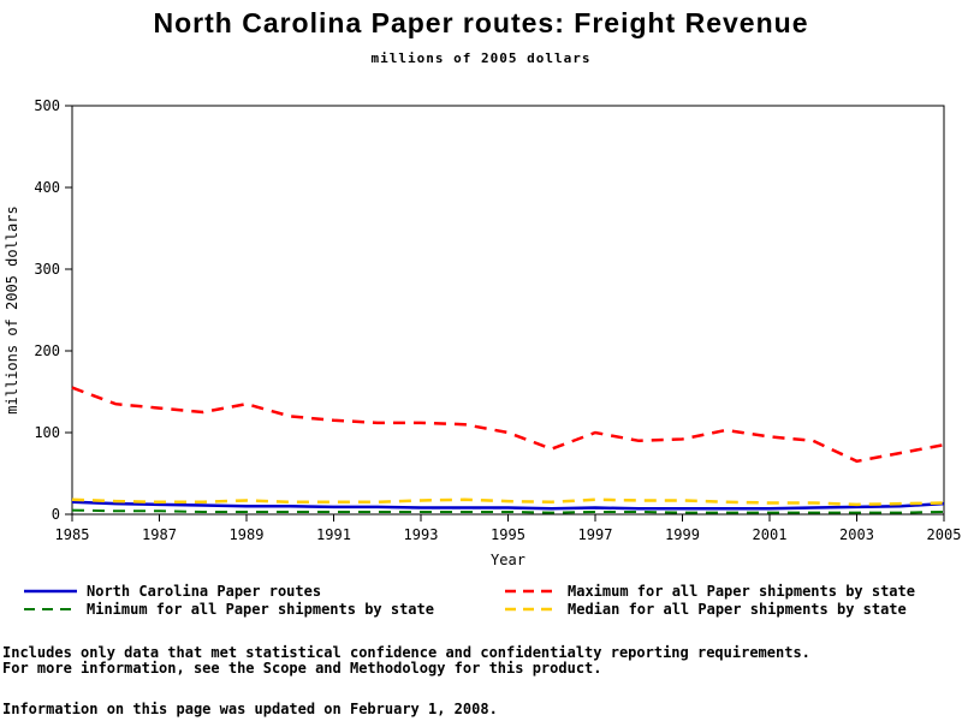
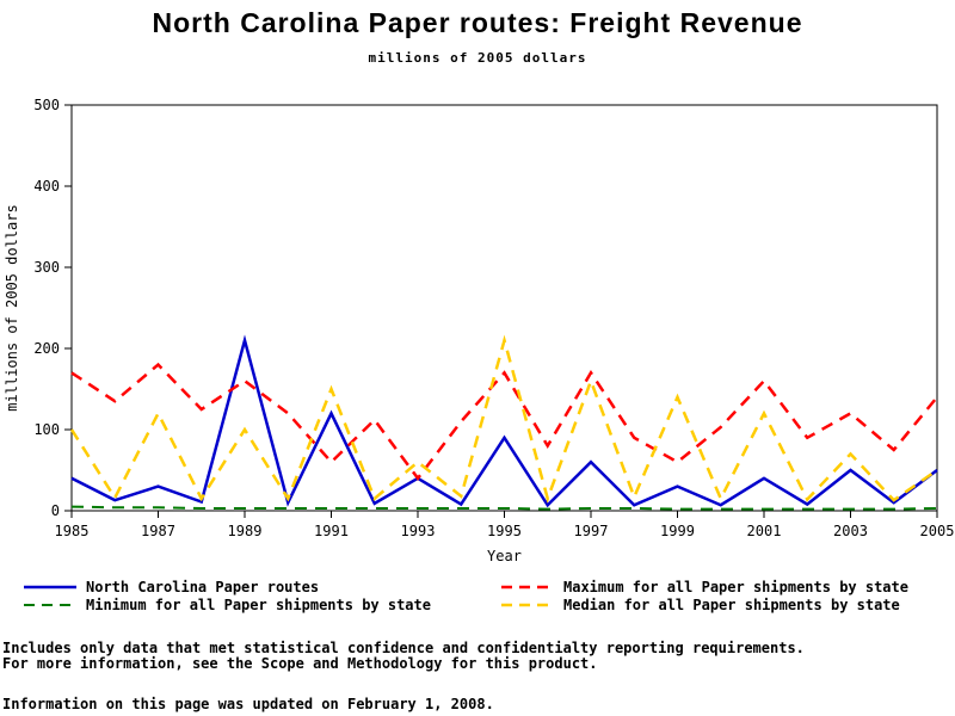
North Carolina Paper routes/1985: 20 -> 40
Maximum for all Paper shipments by state/1985: 160 -> 170
Median for all Paper shipments by state/1985: 20 -> 100
North Carolina Paper routes/1987: 10 -> 30
Maximum for all Paper shipments by state/1987: 130 -> 180
Median for all Paper shipments by state/1987: 20 -> 120
North Carolina Paper routes/1989: 10 -> 210
Maximum for all Paper shipments by state/1989: 140 -> 160
Median for all Paper shipments by state/1989: 20 -> 100
North Carolina Paper routes/1991: 10 -> 120
Maximum for all Paper shipments by state/1991: 120 -> 60
Median for all Paper shipments by state/1991: 20 -> 150
North Carolina Paper routes/1993: 10 -> 40
Maximum for all Paper shipments by state/1993: 110 -> 40
Median for all Paper shipments by state/1993: 20 -> 60
North Carolina Paper routes/1995: 10 -> 90
Maximum for all Paper shipments by state/1995: 100 -> 170
Median for all Paper shipments by state/1995: 20 -> 210
North Carolina Paper routes/1997: 10 -> 60
Maximum for all Paper shipments by state/1997: 100 -> 170
Median for all Paper shipments by state/1997: 20 -> 160
North Carolina Paper routes/1999: 10 -> 30
Maximum for all Paper shipments by state/1999: 90 -> 60
Median for all Paper shipments by state/1999: 20 -> 140
North Carolina Paper routes/2001: 10 -> 40
Maximum for all Paper shipments by state/2001: 100 -> 160
Median for all Paper shipments by state/2001: 10 -> 120
North Carolina Paper routes/2003: 10 -> 50
Maximum for all Paper shipments by state/2003: 60 -> 120
Median for all Paper shipments by state/2003: 10 -> 70
North Carolina Paper routes/2005: 10 -> 50
Maximum for all Paper shipments by state/2005: 80 -> 140
Median for all Paper shipments by state/2005: 10 -> 50
